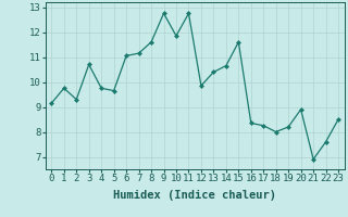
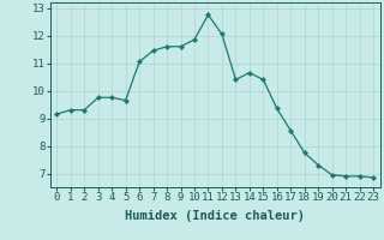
1: 9.75 -> 9.30
3: 10.70 -> 9.75
7: 11.15 -> 11.45
9: 12.75 -> 11.60
12: 9.85 -> 12.05
15: 11.60 -> 10.40
16: 8.35 -> 9.35
17: 8.25 -> 8.55
18: 8.00 -> 7.75
19: 8.20 -> 7.30
20: 8.90 -> 6.95
22: 7.60 -> 6.90
23: 8.50 -> 6.85
